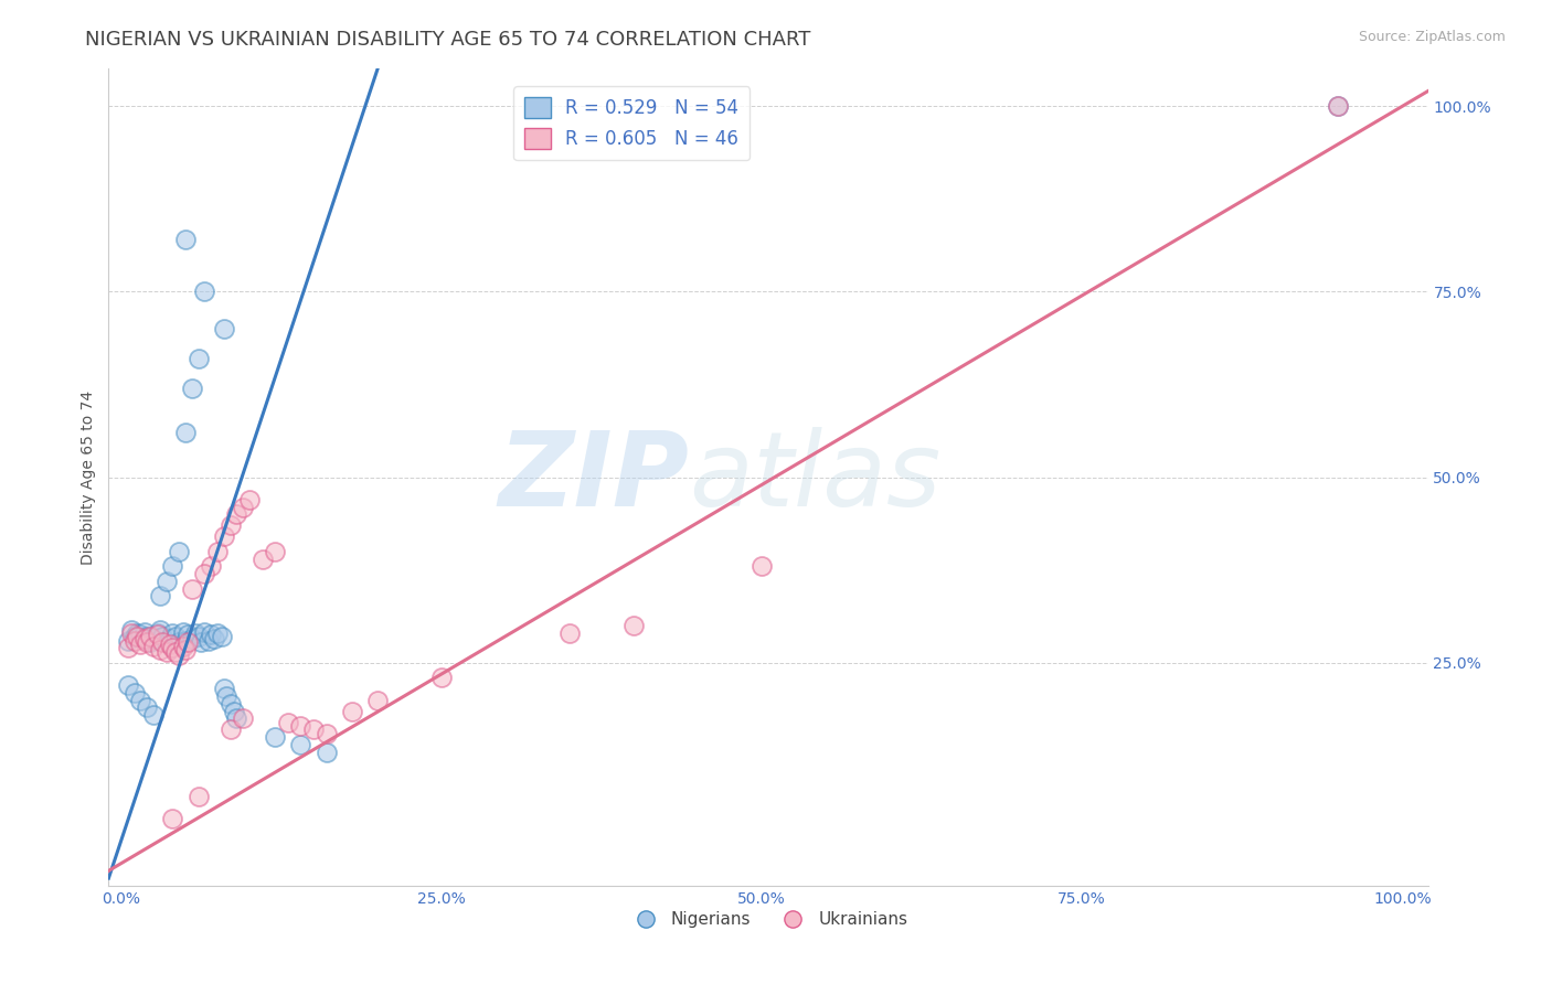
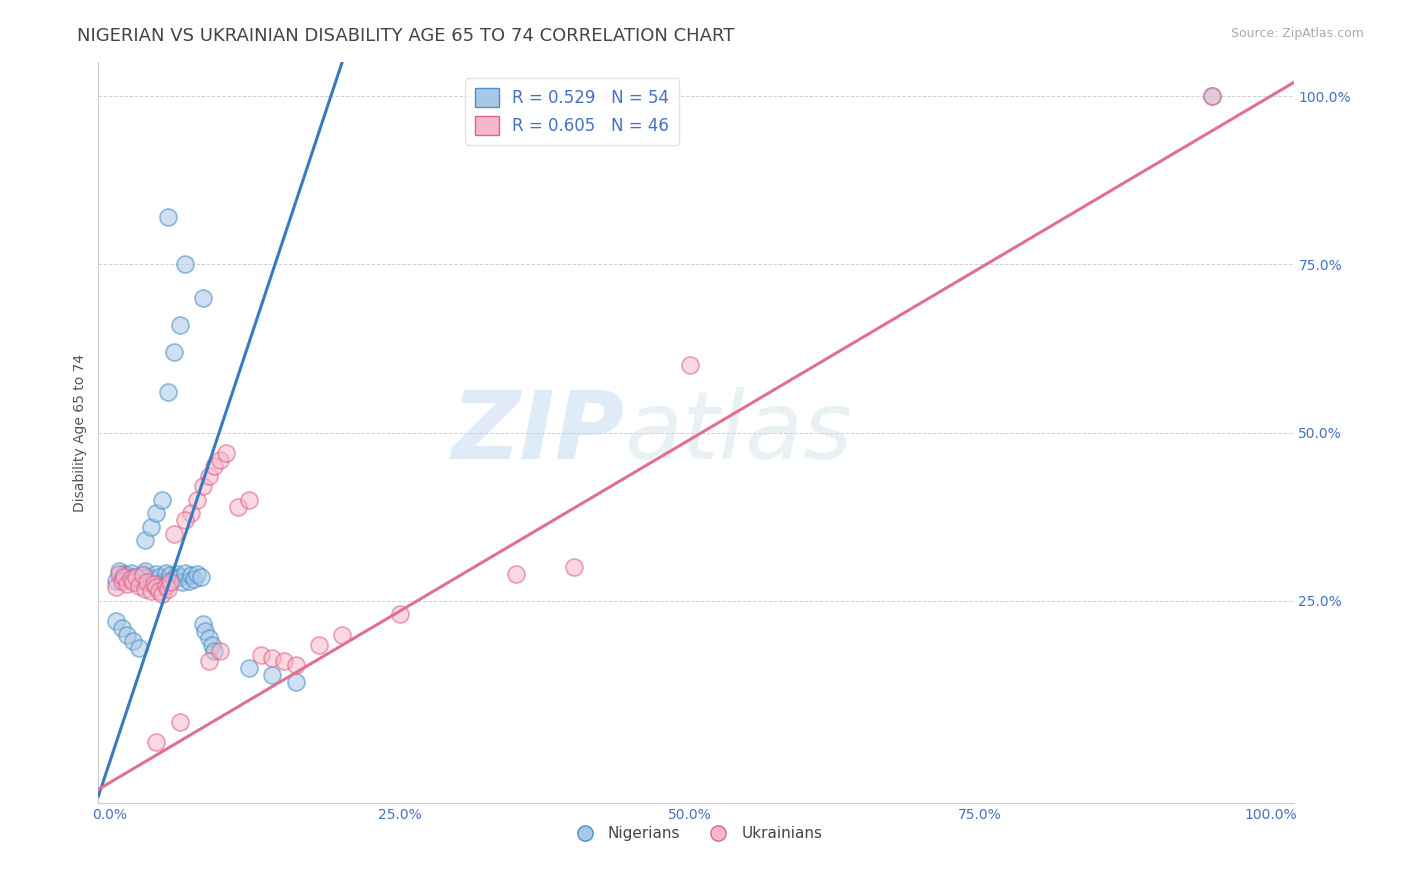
Ukrainians/50.0%: 38.0% -> 60.0%
